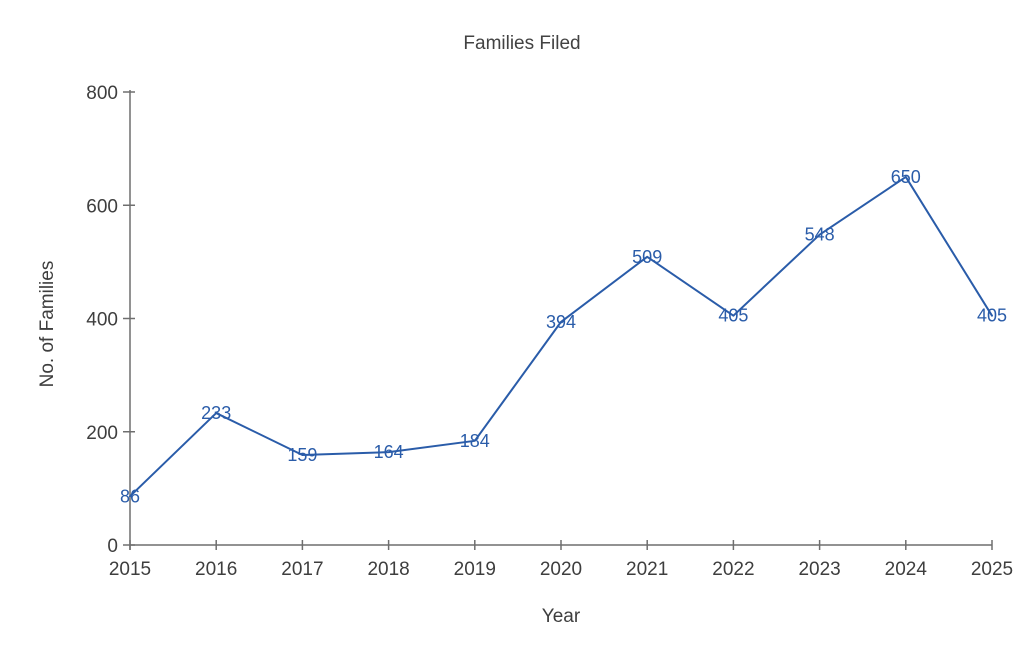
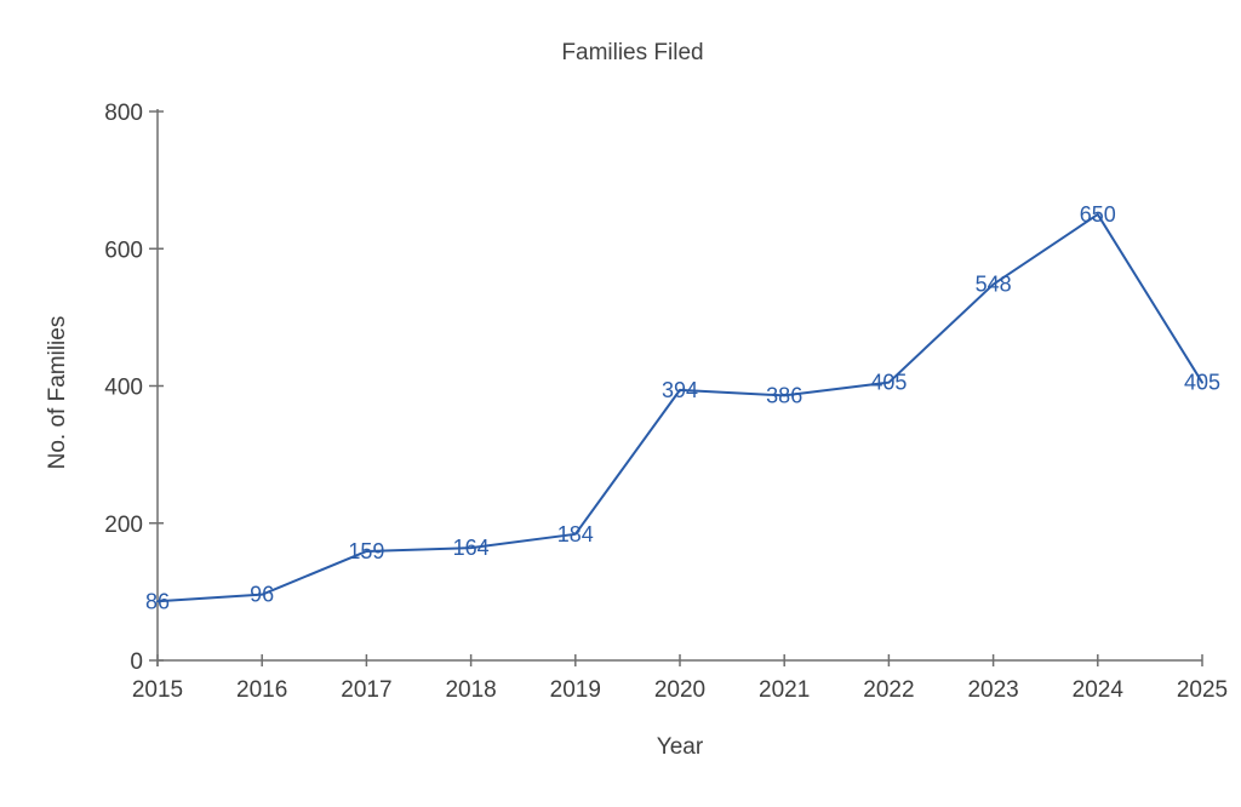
2016: 233 -> 96
2021: 509 -> 386
